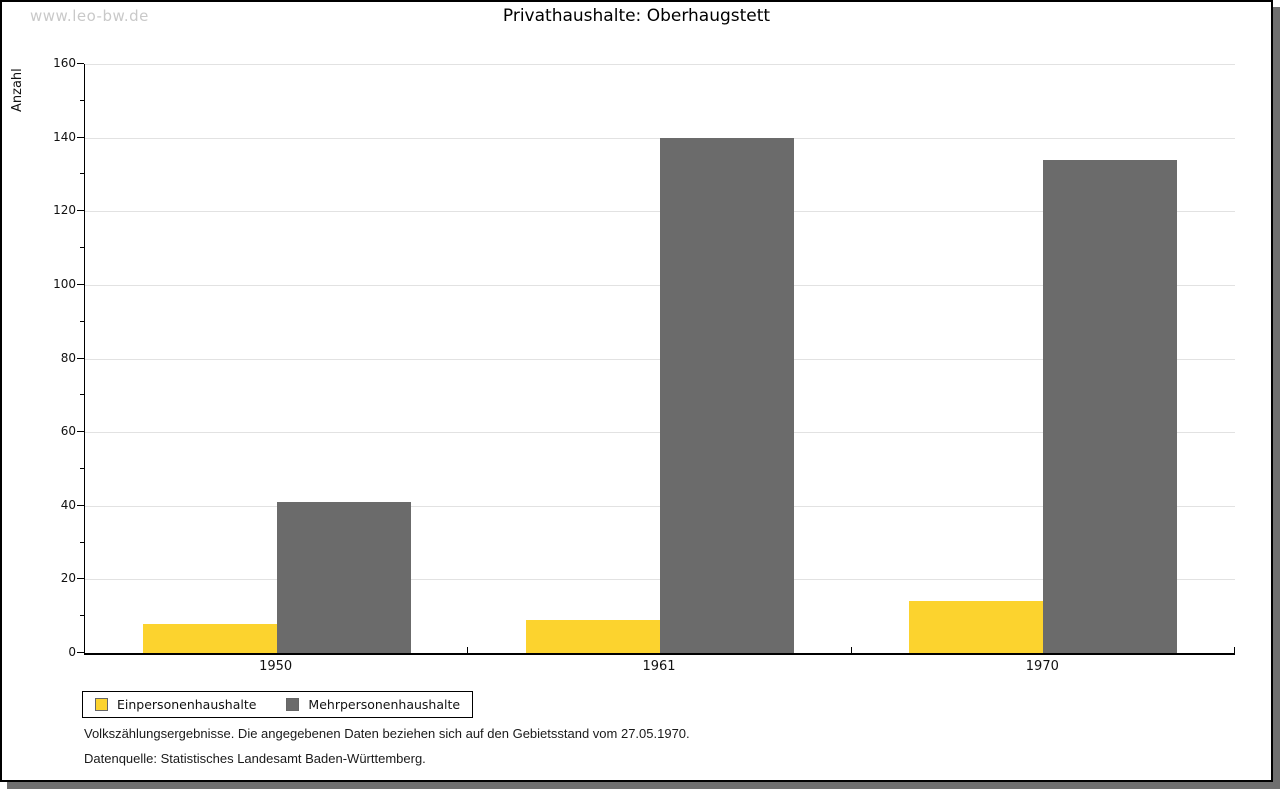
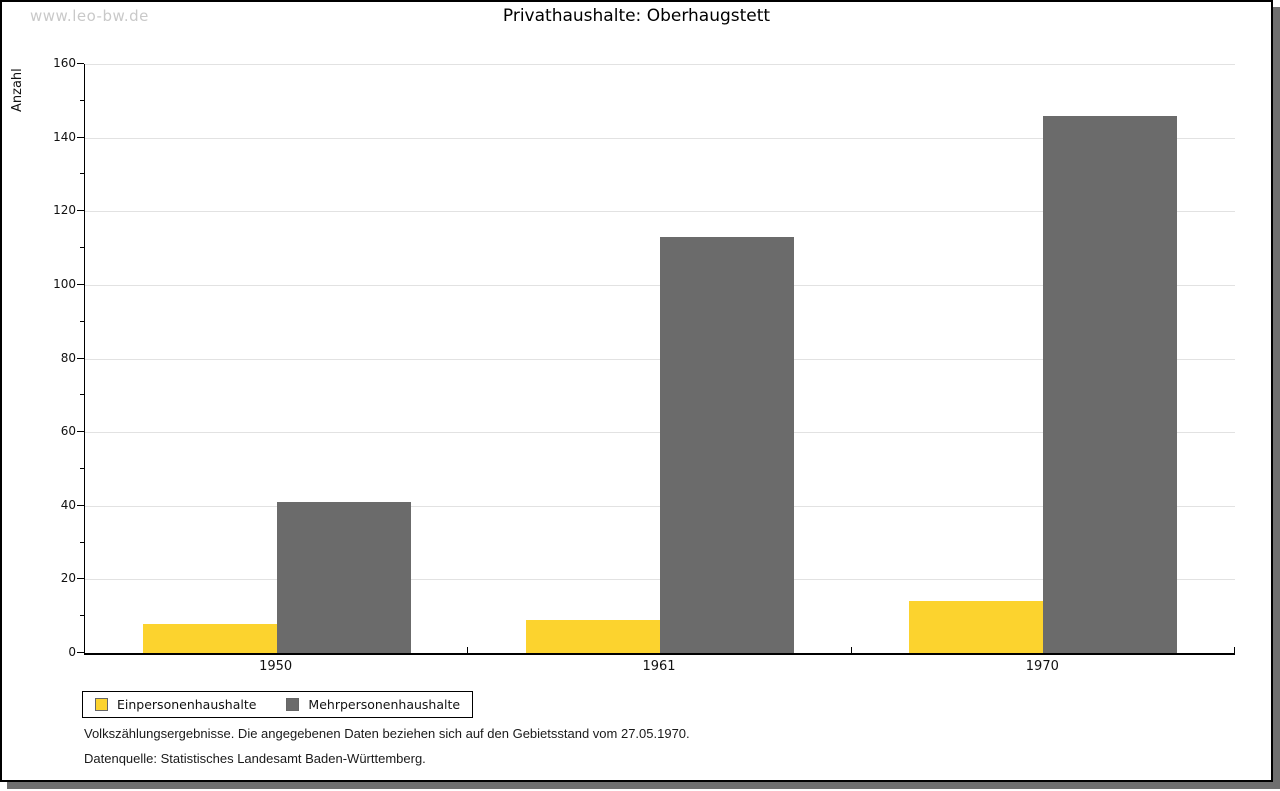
Mehrpersonenhaushalte/1961: 140 -> 113
Mehrpersonenhaushalte/1970: 134 -> 146
